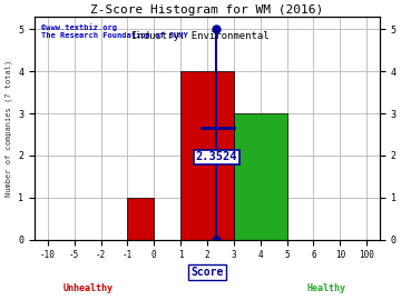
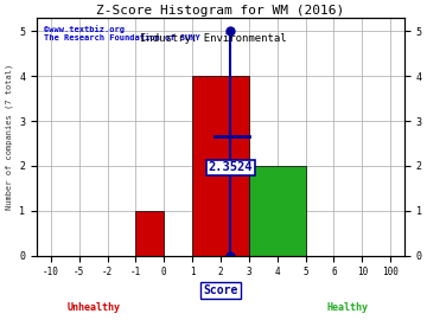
4: 3 -> 2
